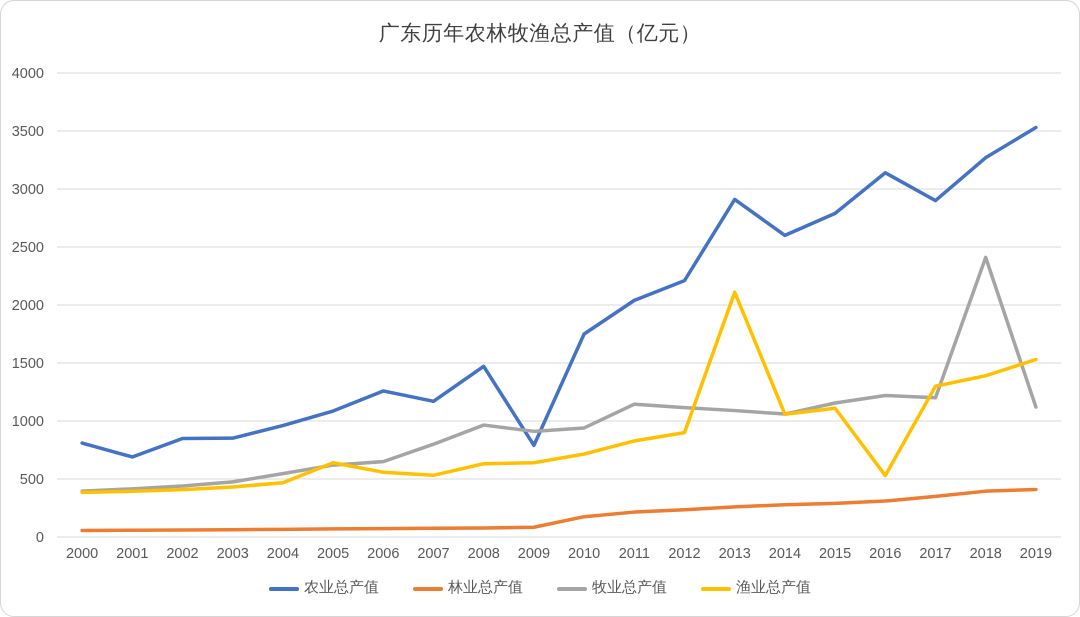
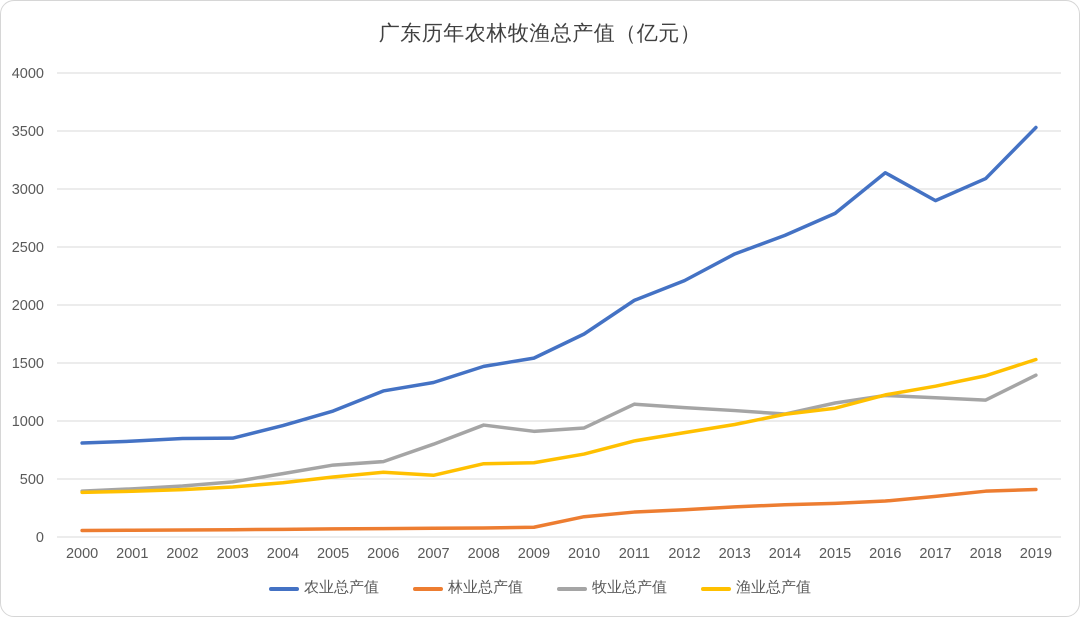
农业总产值/2001: 690 -> 830
渔业总产值/2005: 640 -> 520
农业总产值/2007: 1170 -> 1330
农业总产值/2009: 790 -> 1540
农业总产值/2013: 2910 -> 2440
渔业总产值/2013: 2110 -> 970
渔业总产值/2016: 530 -> 1220
农业总产值/2018: 3270 -> 3090
牧业总产值/2018: 2410 -> 1180
牧业总产值/2019: 1120 -> 1400
